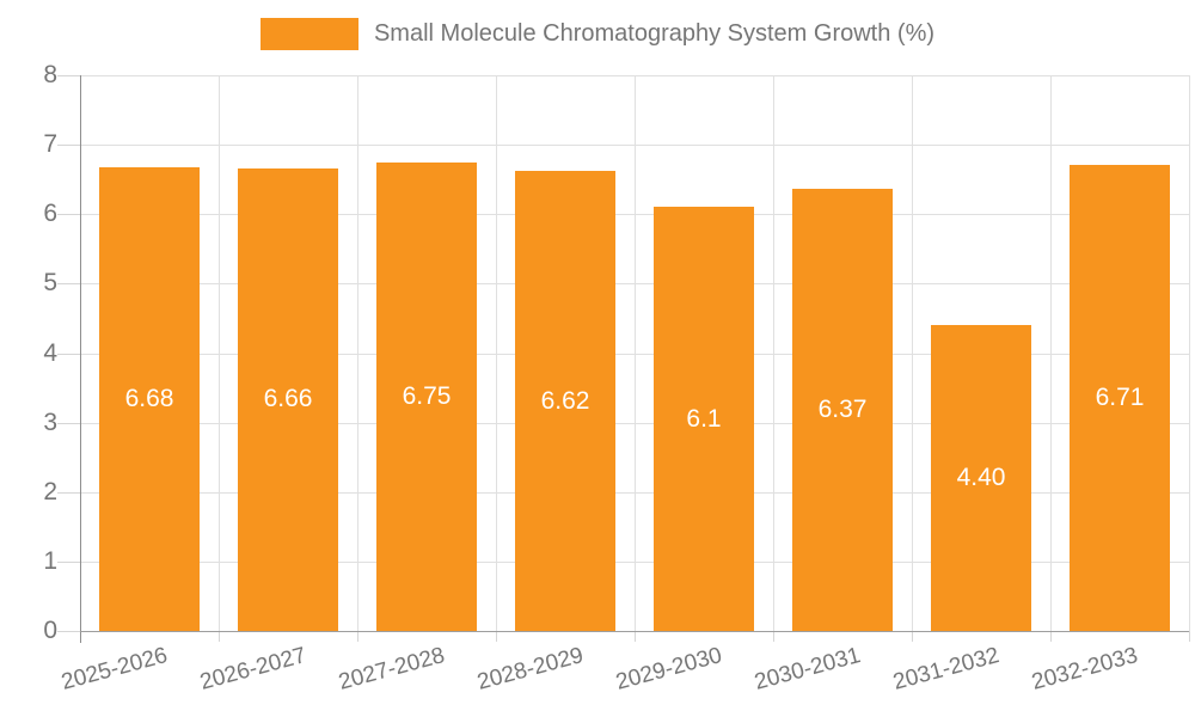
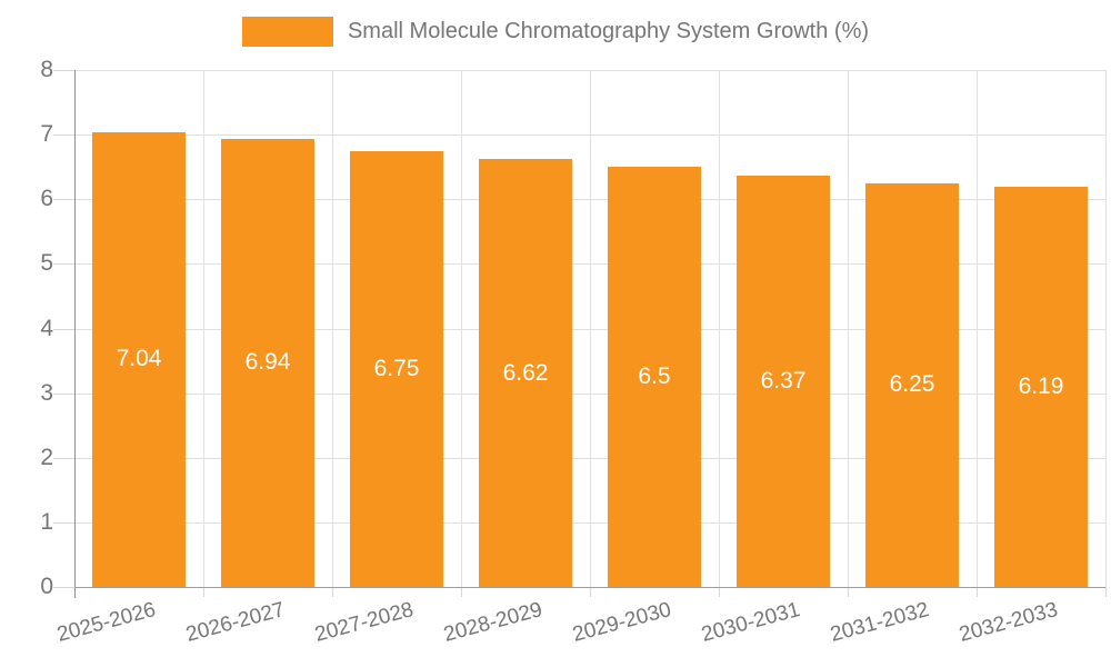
2025-2026: 6.68 -> 7.04
2026-2027: 6.66 -> 6.94
2029-2030: 6.1 -> 6.5
2031-2032: 4.40 -> 6.25
2032-2033: 6.71 -> 6.19
